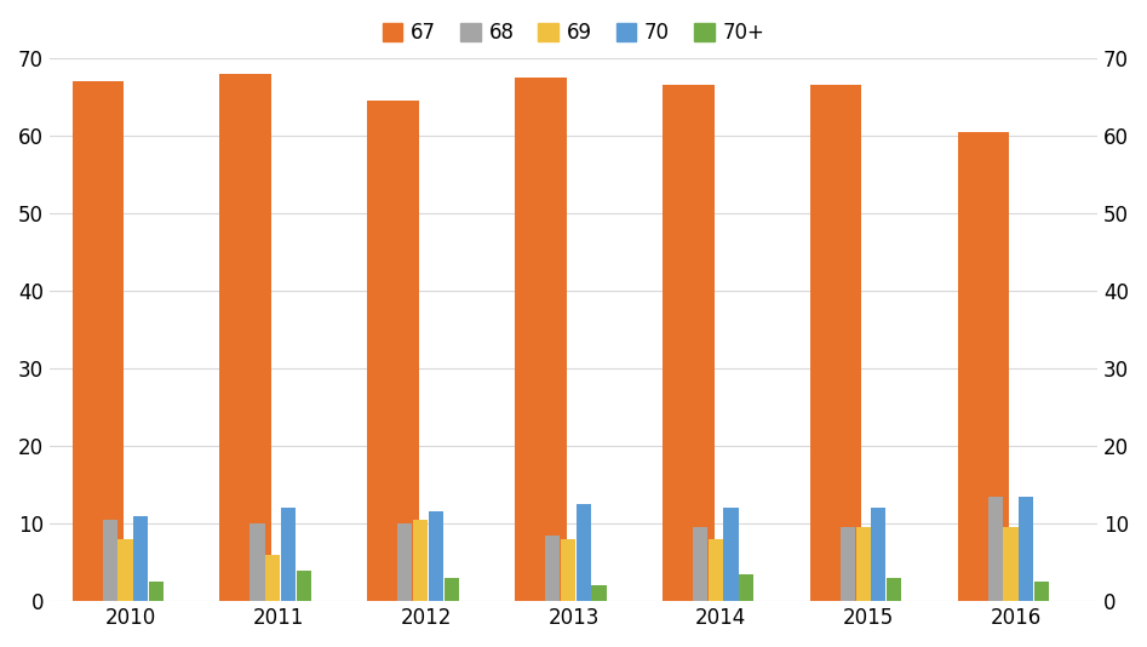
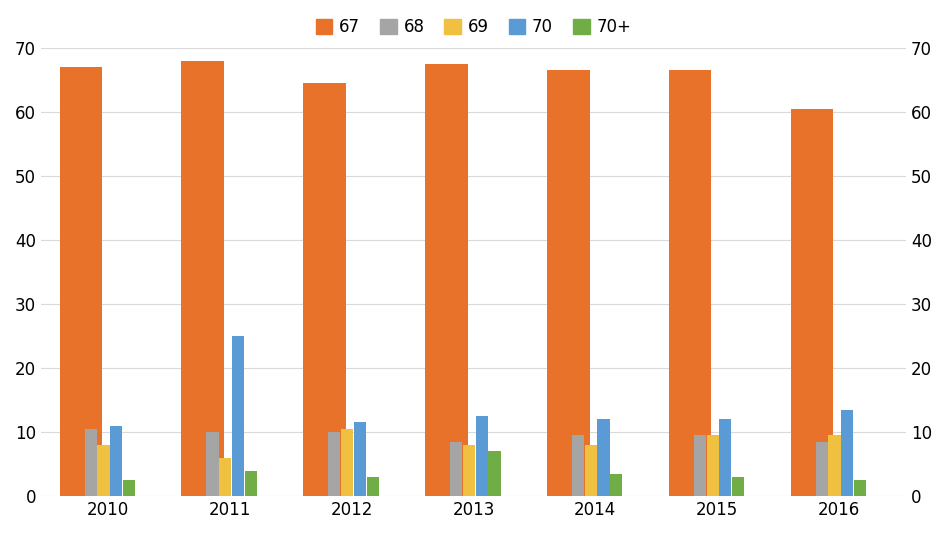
70/2011: 12.0 -> 25.0
70+/2013: 2.0 -> 7.0
68/2016: 13.5 -> 8.4
